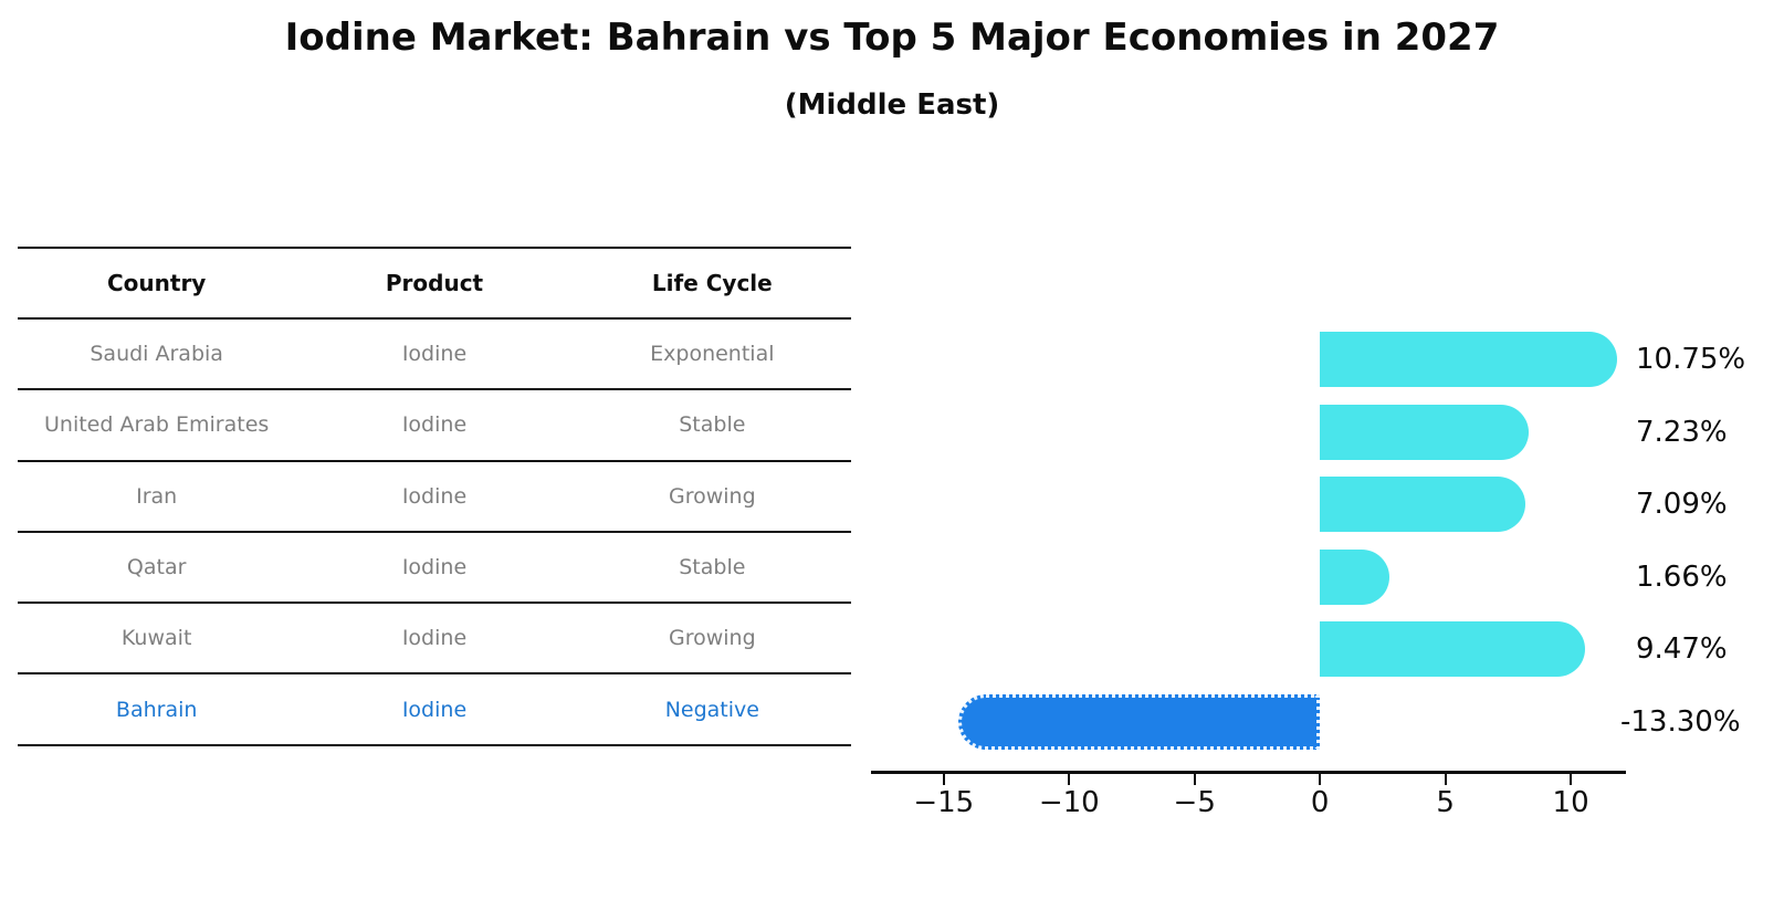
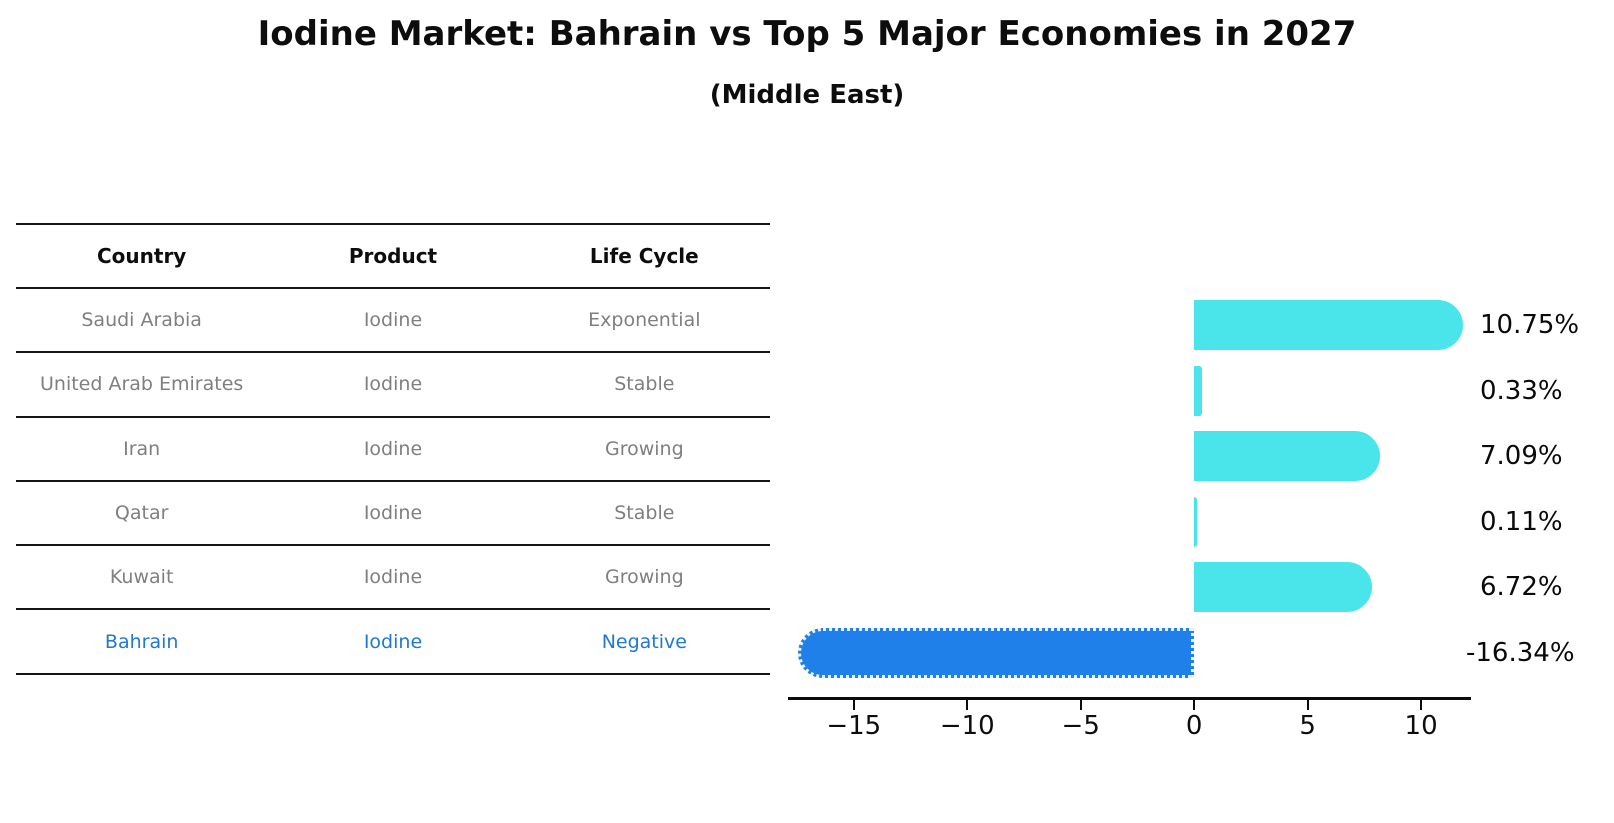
United Arab Emirates: 7.23% -> 0.33%
Qatar: 1.66% -> 0.11%
Kuwait: 9.47% -> 6.72%
Bahrain: -13.30% -> -16.34%
